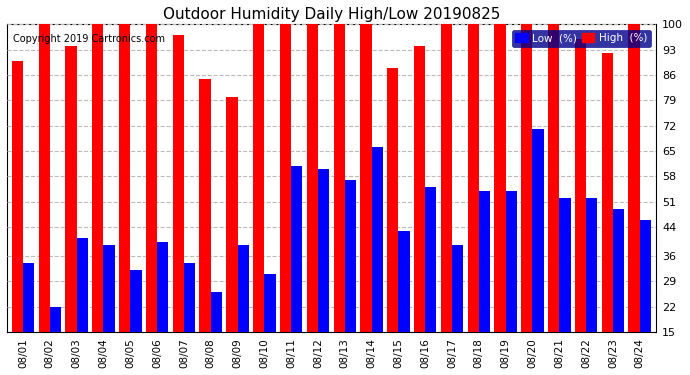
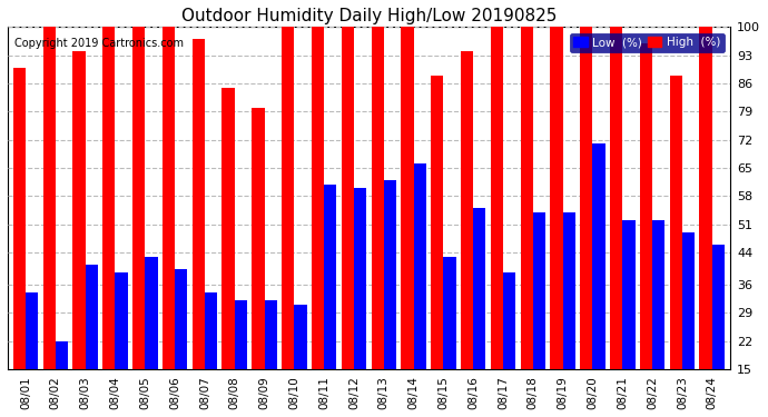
Low (%)/08/05: 32 -> 43
Low (%)/08/08: 26 -> 32
Low (%)/08/09: 39 -> 32
Low (%)/08/13: 57 -> 62
High (%)/08/23: 92 -> 88
